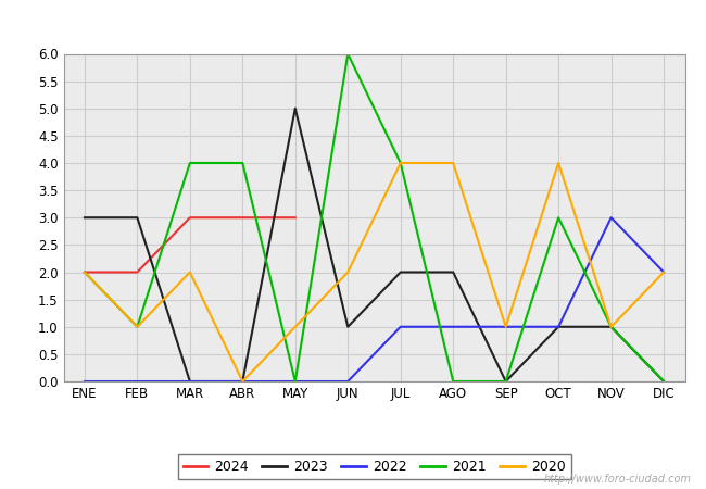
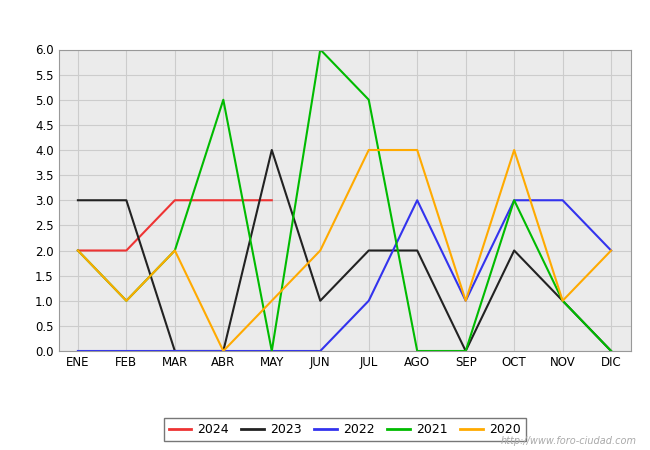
2021/MAR: 4 -> 2
2021/ABR: 4 -> 5
2023/MAY: 5 -> 4
2021/JUL: 4 -> 5
2022/AGO: 1 -> 3
2023/OCT: 1 -> 2
2022/OCT: 1 -> 3
